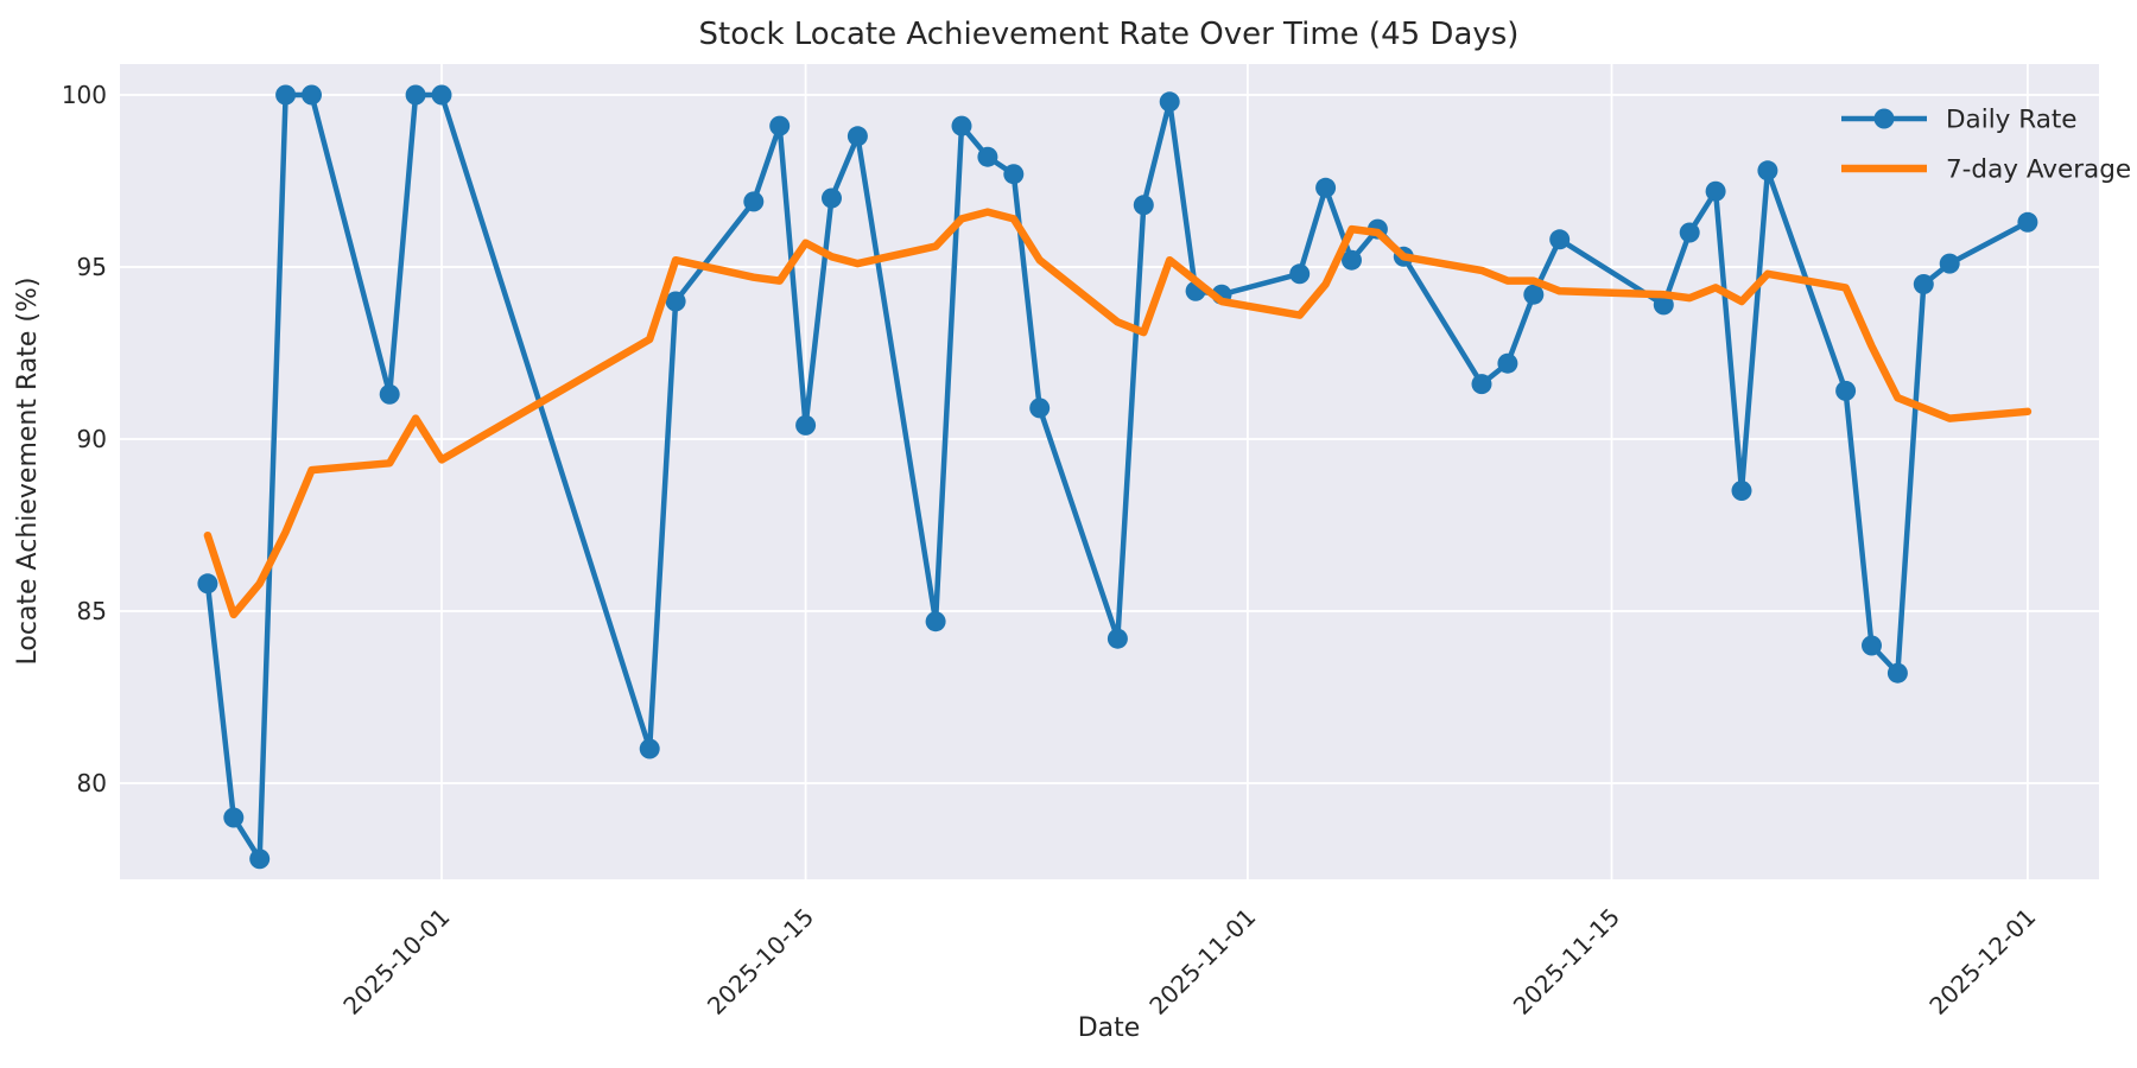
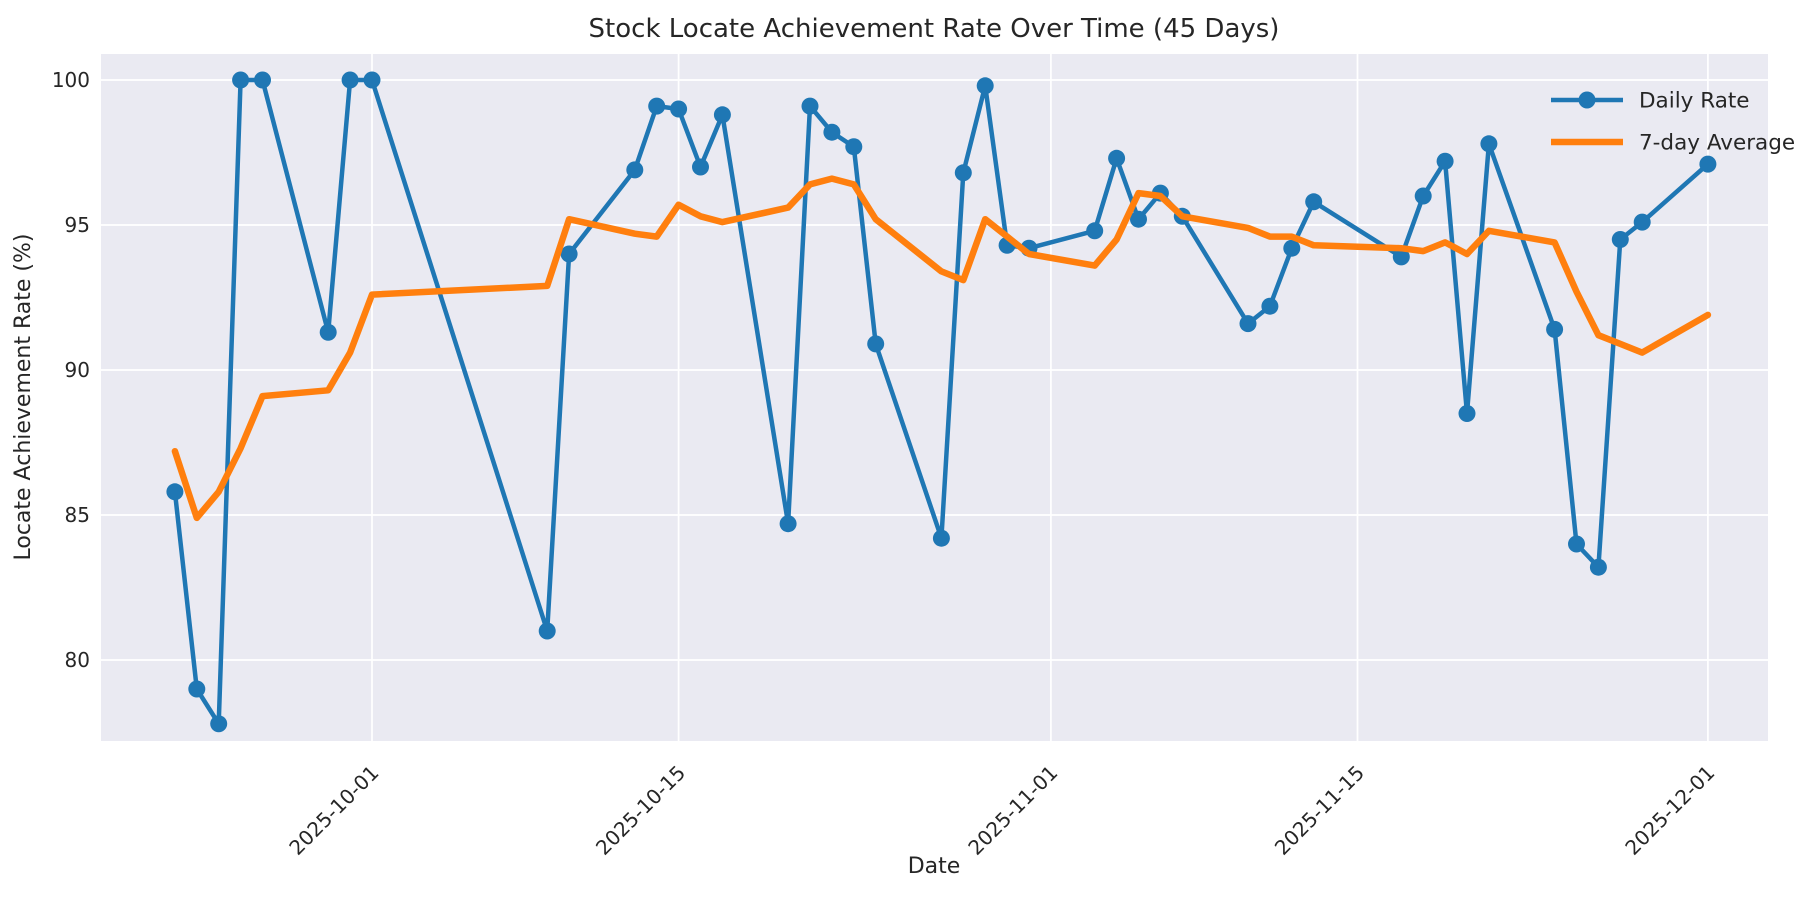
7-day Average/2025-10-01: 89.4 -> 92.6
Daily Rate/2025-10-15: 90.4 -> 99.0
Daily Rate/2025-12-01: 96.3 -> 97.1
7-day Average/2025-12-01: 90.8 -> 91.9
